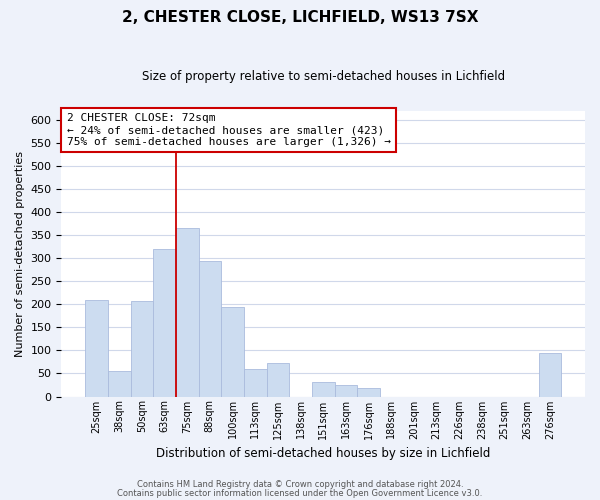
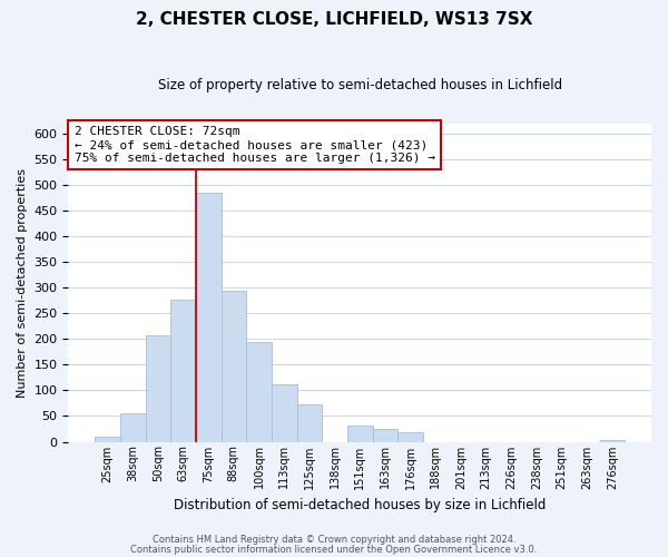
25sqm: 210 -> 10
63sqm: 320 -> 277
75sqm: 365 -> 484
113sqm: 60 -> 111
276sqm: 95 -> 3
